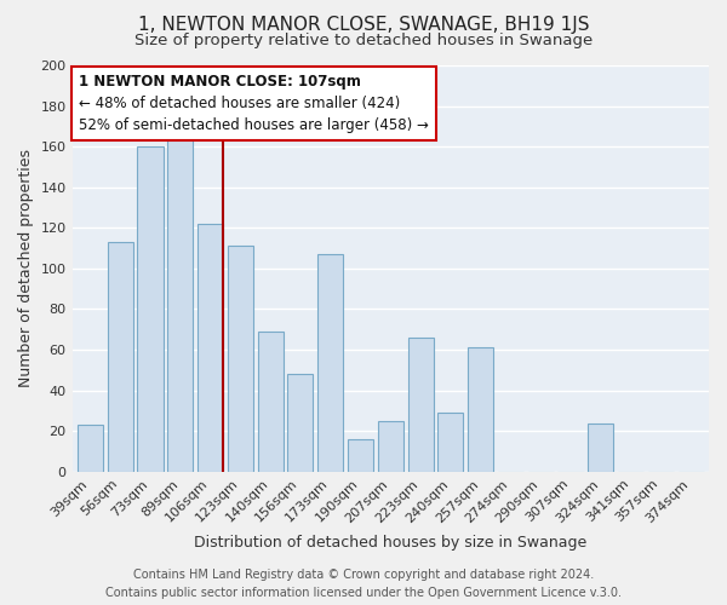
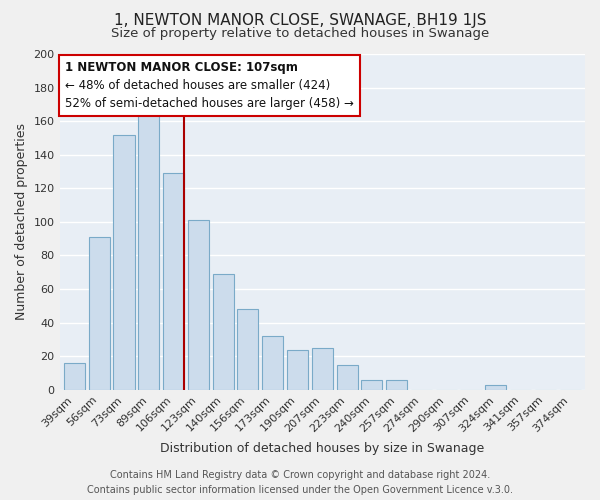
39sqm: 23 -> 16
56sqm: 113 -> 91
73sqm: 160 -> 152
106sqm: 122 -> 129
123sqm: 111 -> 101
173sqm: 107 -> 32
190sqm: 16 -> 24
223sqm: 66 -> 15
240sqm: 29 -> 6
257sqm: 61 -> 6
324sqm: 24 -> 3
